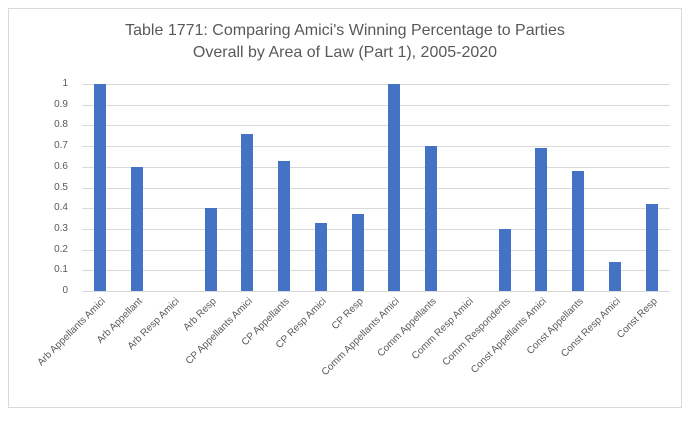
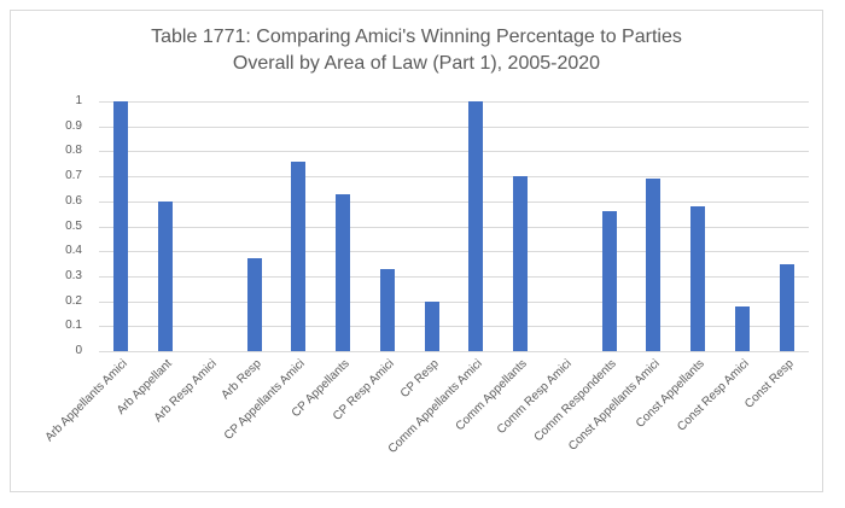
Arb Resp: 0.40 -> 0.37
CP Resp: 0.37 -> 0.20
Comm Respondents: 0.30 -> 0.56
Const Resp Amici: 0.14 -> 0.18
Const Resp: 0.42 -> 0.35
